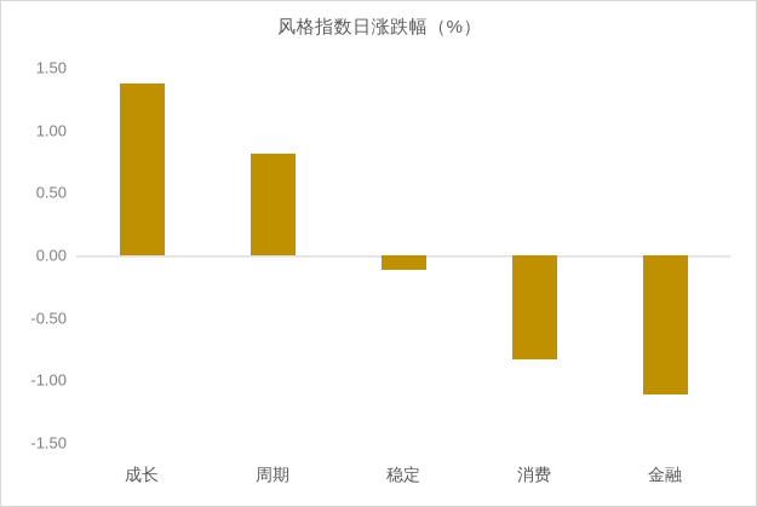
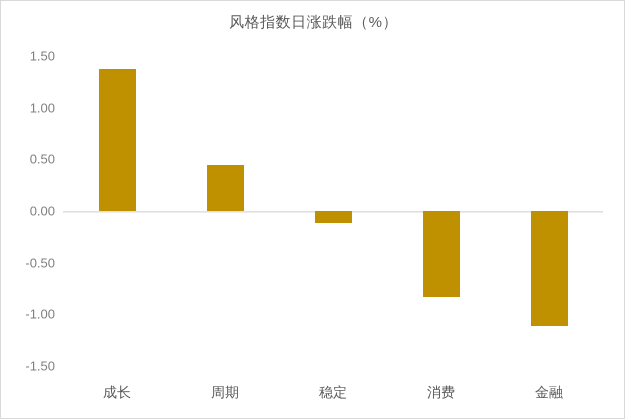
周期: 0.81 -> 0.45
